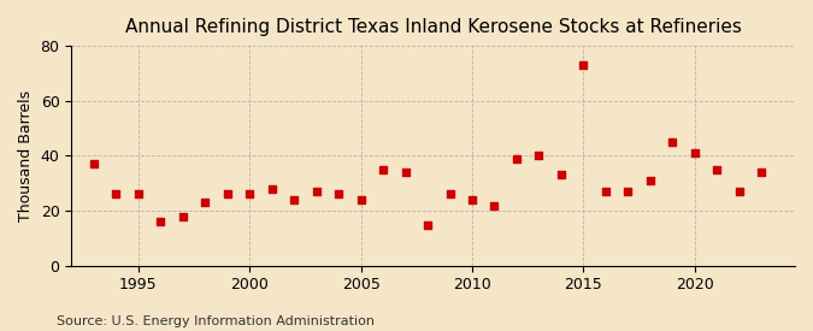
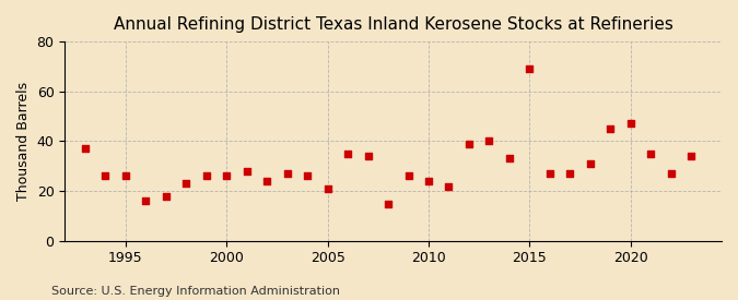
2005: 24 -> 21
2015: 73 -> 69
2020: 41 -> 47
